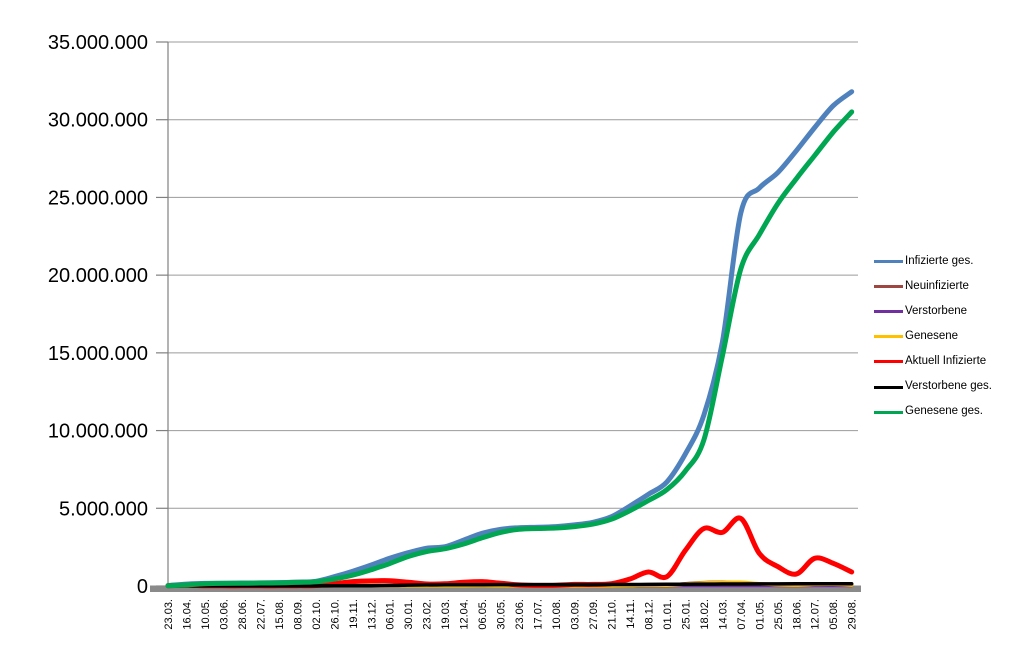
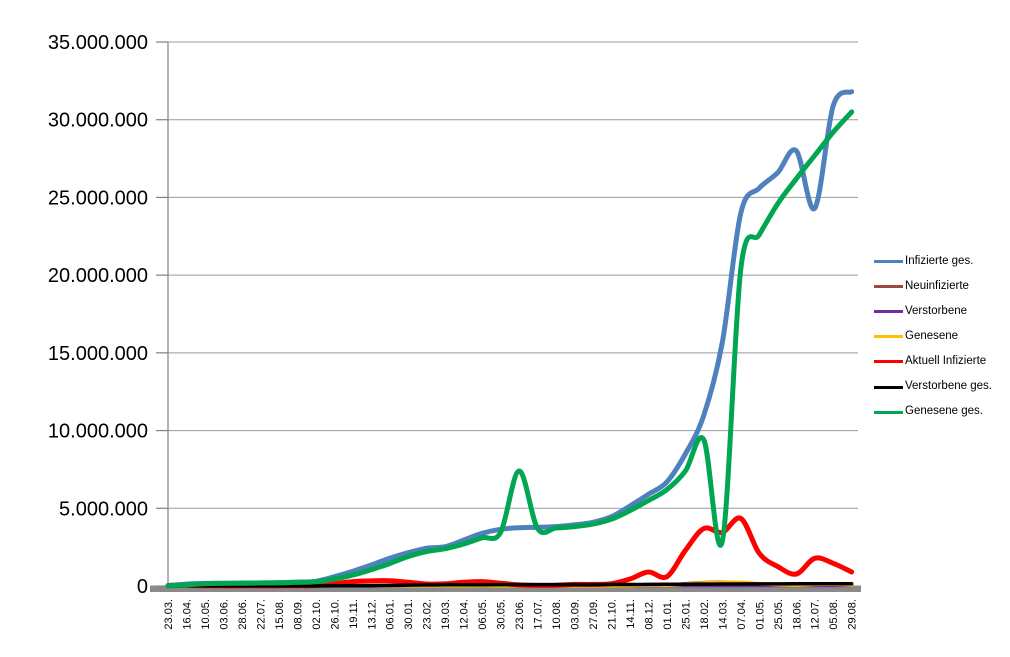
Genesene ges./23.06.: 3600000 -> 7400000
Genesene ges./14.03.: 14800000 -> 2900000
Infizierte ges./12.07.: 29500000 -> 24300000
